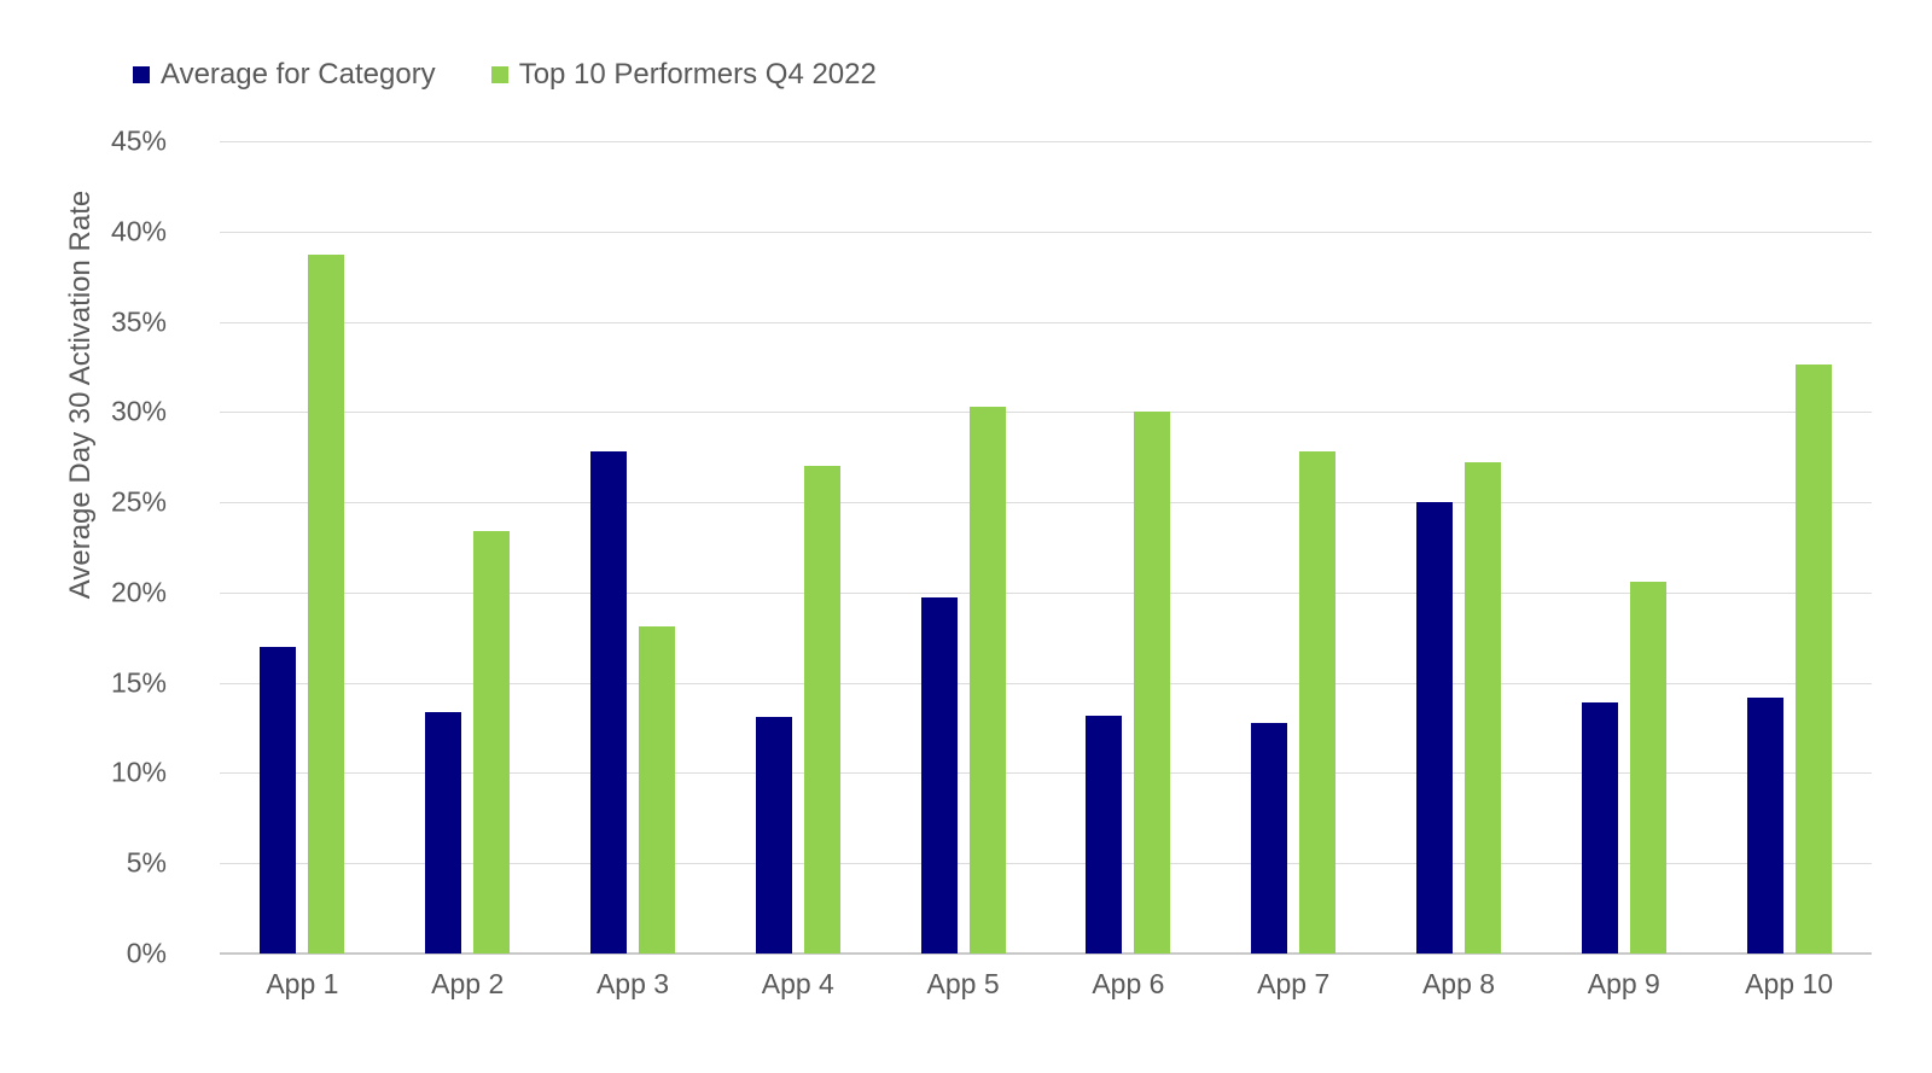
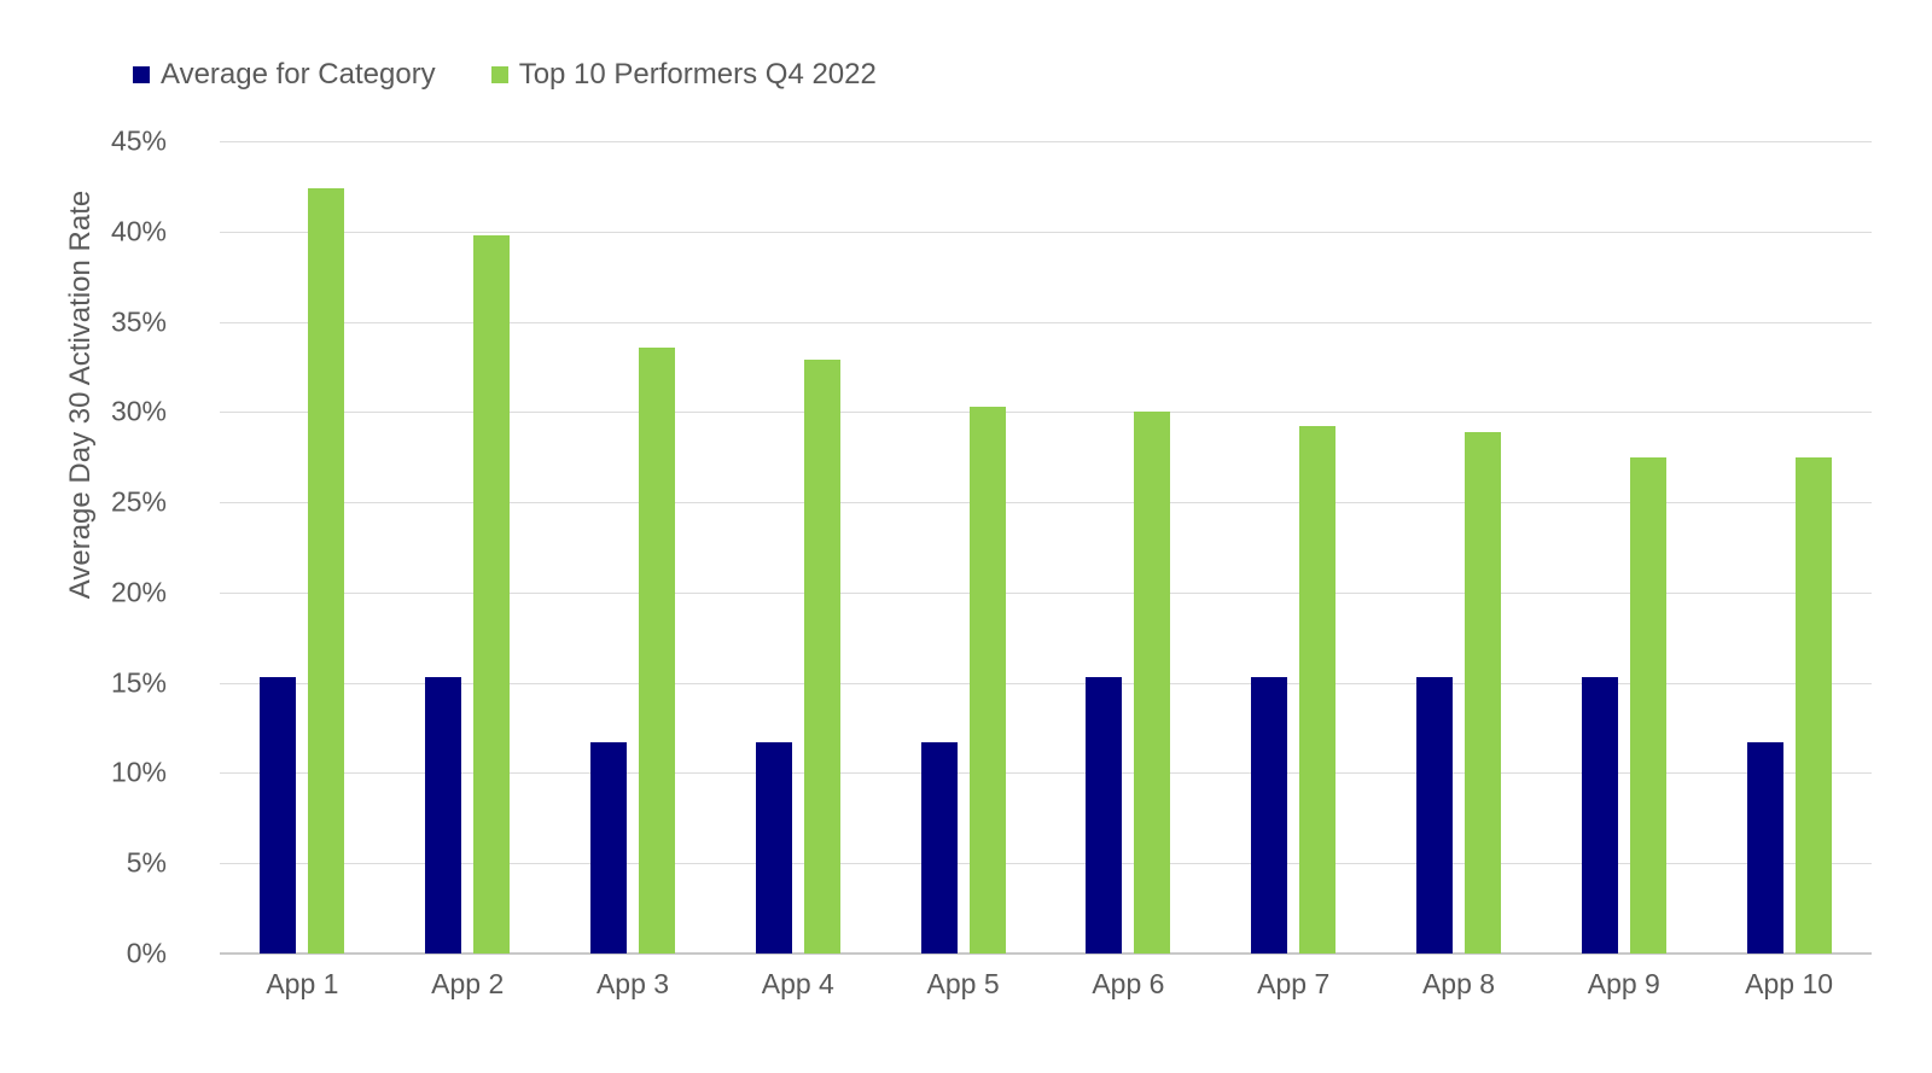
Average for Category/App 1: 17.0% -> 15.3%
Top 10 Performers Q4 2022/App 1: 38.7% -> 42.4%
Average for Category/App 2: 13.4% -> 15.3%
Top 10 Performers Q4 2022/App 2: 23.4% -> 39.8%
Average for Category/App 3: 27.8% -> 11.7%
Top 10 Performers Q4 2022/App 3: 18.1% -> 33.6%
Average for Category/App 4: 13.1% -> 11.7%
Top 10 Performers Q4 2022/App 4: 27.0% -> 32.9%
Average for Category/App 5: 19.7% -> 11.7%
Average for Category/App 6: 13.2% -> 15.3%
Average for Category/App 7: 12.8% -> 15.3%
Top 10 Performers Q4 2022/App 7: 27.8% -> 29.2%
Average for Category/App 8: 25.0% -> 15.3%
Top 10 Performers Q4 2022/App 8: 27.2% -> 28.9%
Average for Category/App 9: 13.9% -> 15.3%
Top 10 Performers Q4 2022/App 9: 20.6% -> 27.5%
Average for Category/App 10: 14.2% -> 11.7%
Top 10 Performers Q4 2022/App 10: 32.6% -> 27.5%
